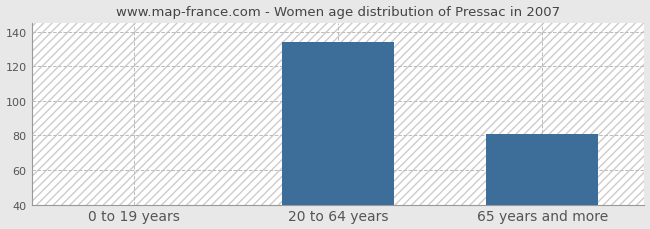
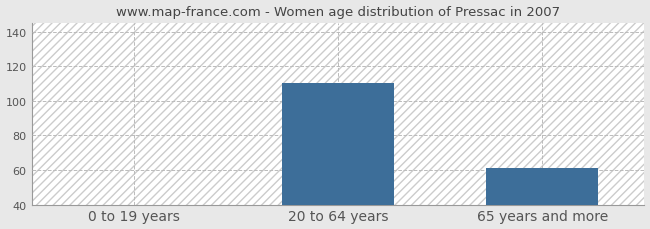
20 to 64 years: 134 -> 110
65 years and more: 81 -> 61
